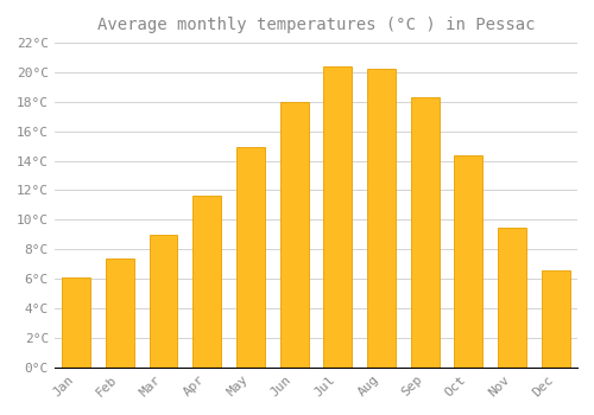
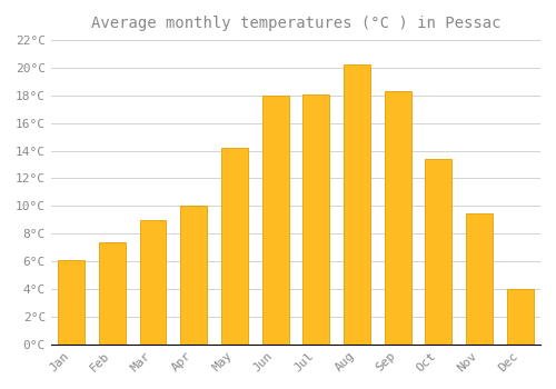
Apr: 11.6°C -> 10.0°C
May: 14.9°C -> 14.2°C
Jul: 20.4°C -> 18.1°C
Oct: 14.4°C -> 13.4°C
Dec: 6.6°C -> 4.0°C
